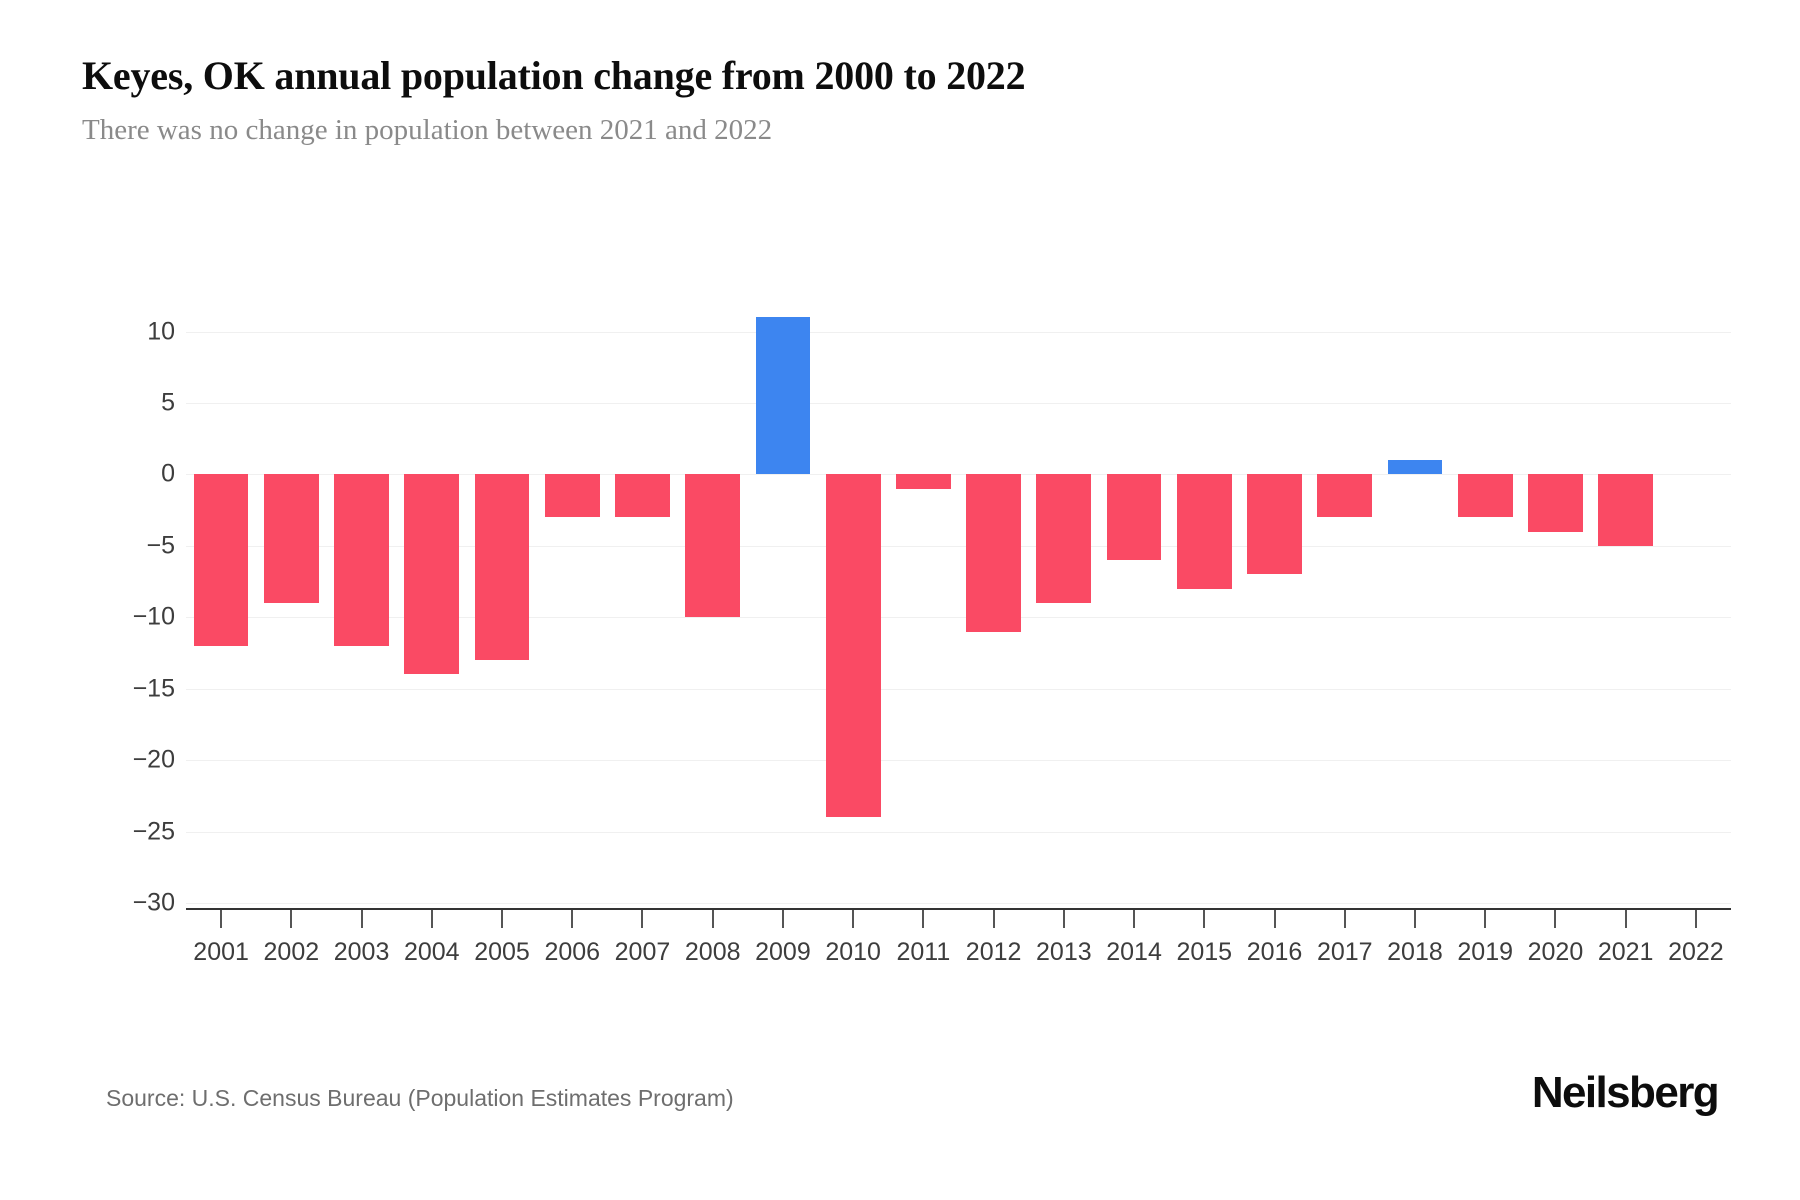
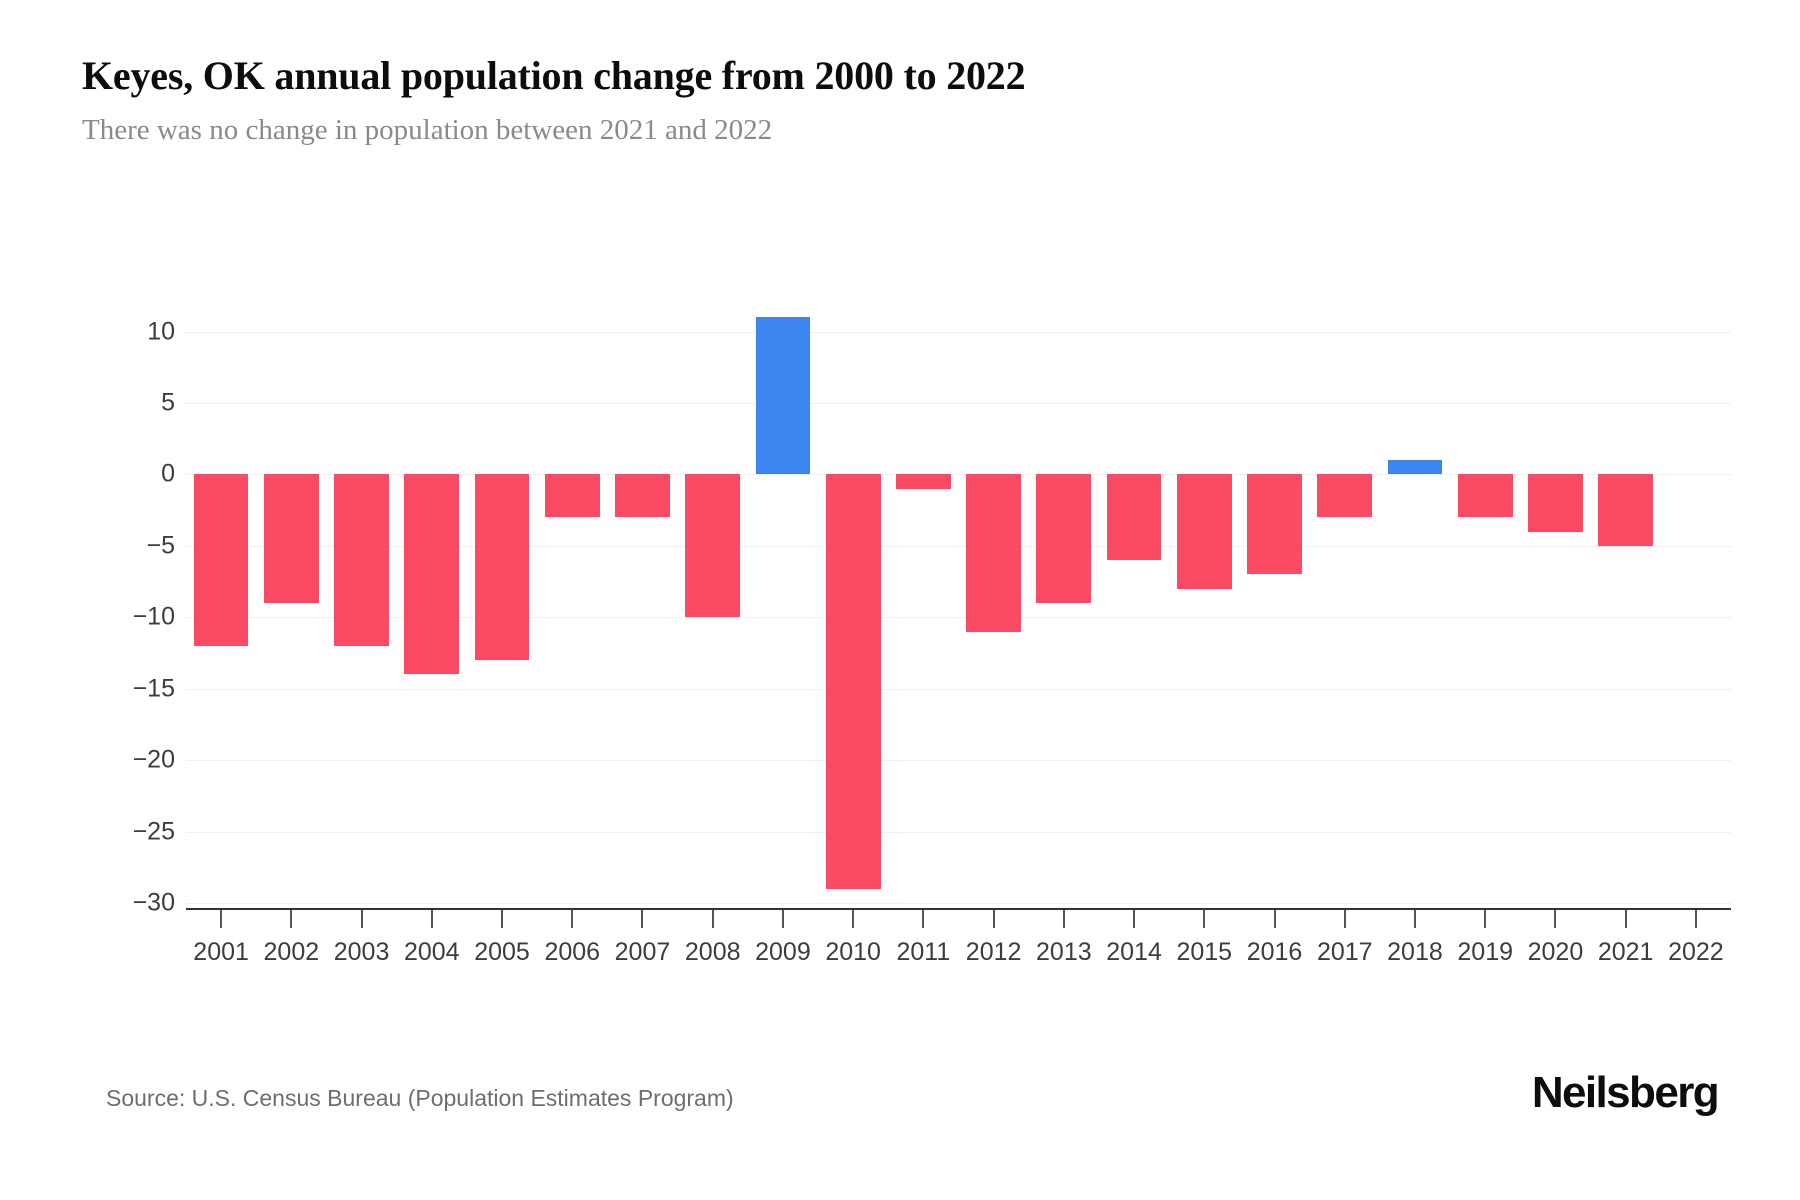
2010: -24 -> -29
